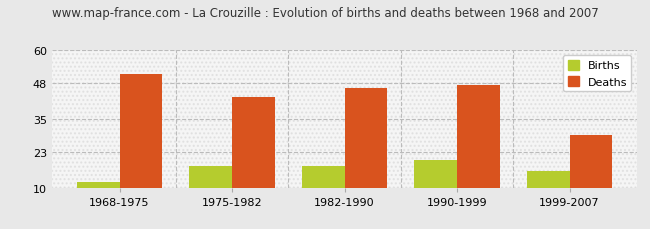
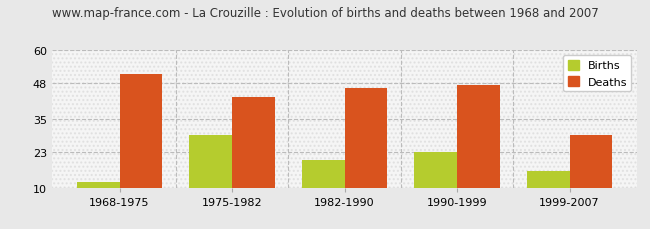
Births/1975-1982: 18 -> 29
Births/1982-1990: 18 -> 20
Births/1990-1999: 20 -> 23
